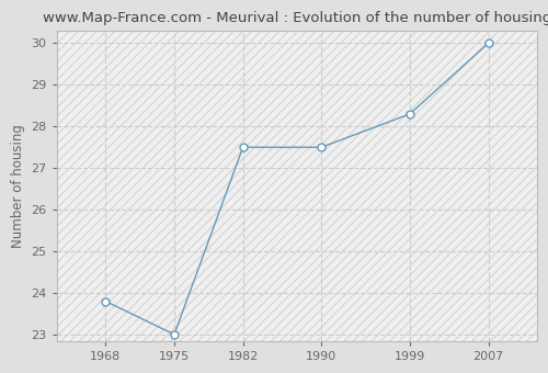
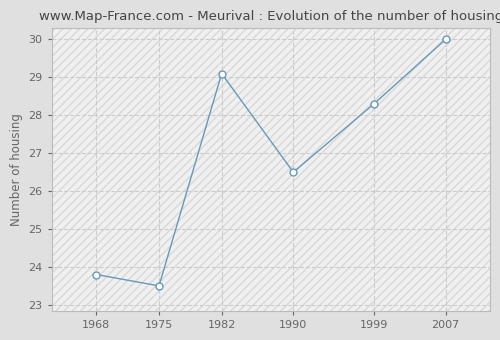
1975: 23.0 -> 23.5
1982: 27.5 -> 29.1
1990: 27.5 -> 26.5
